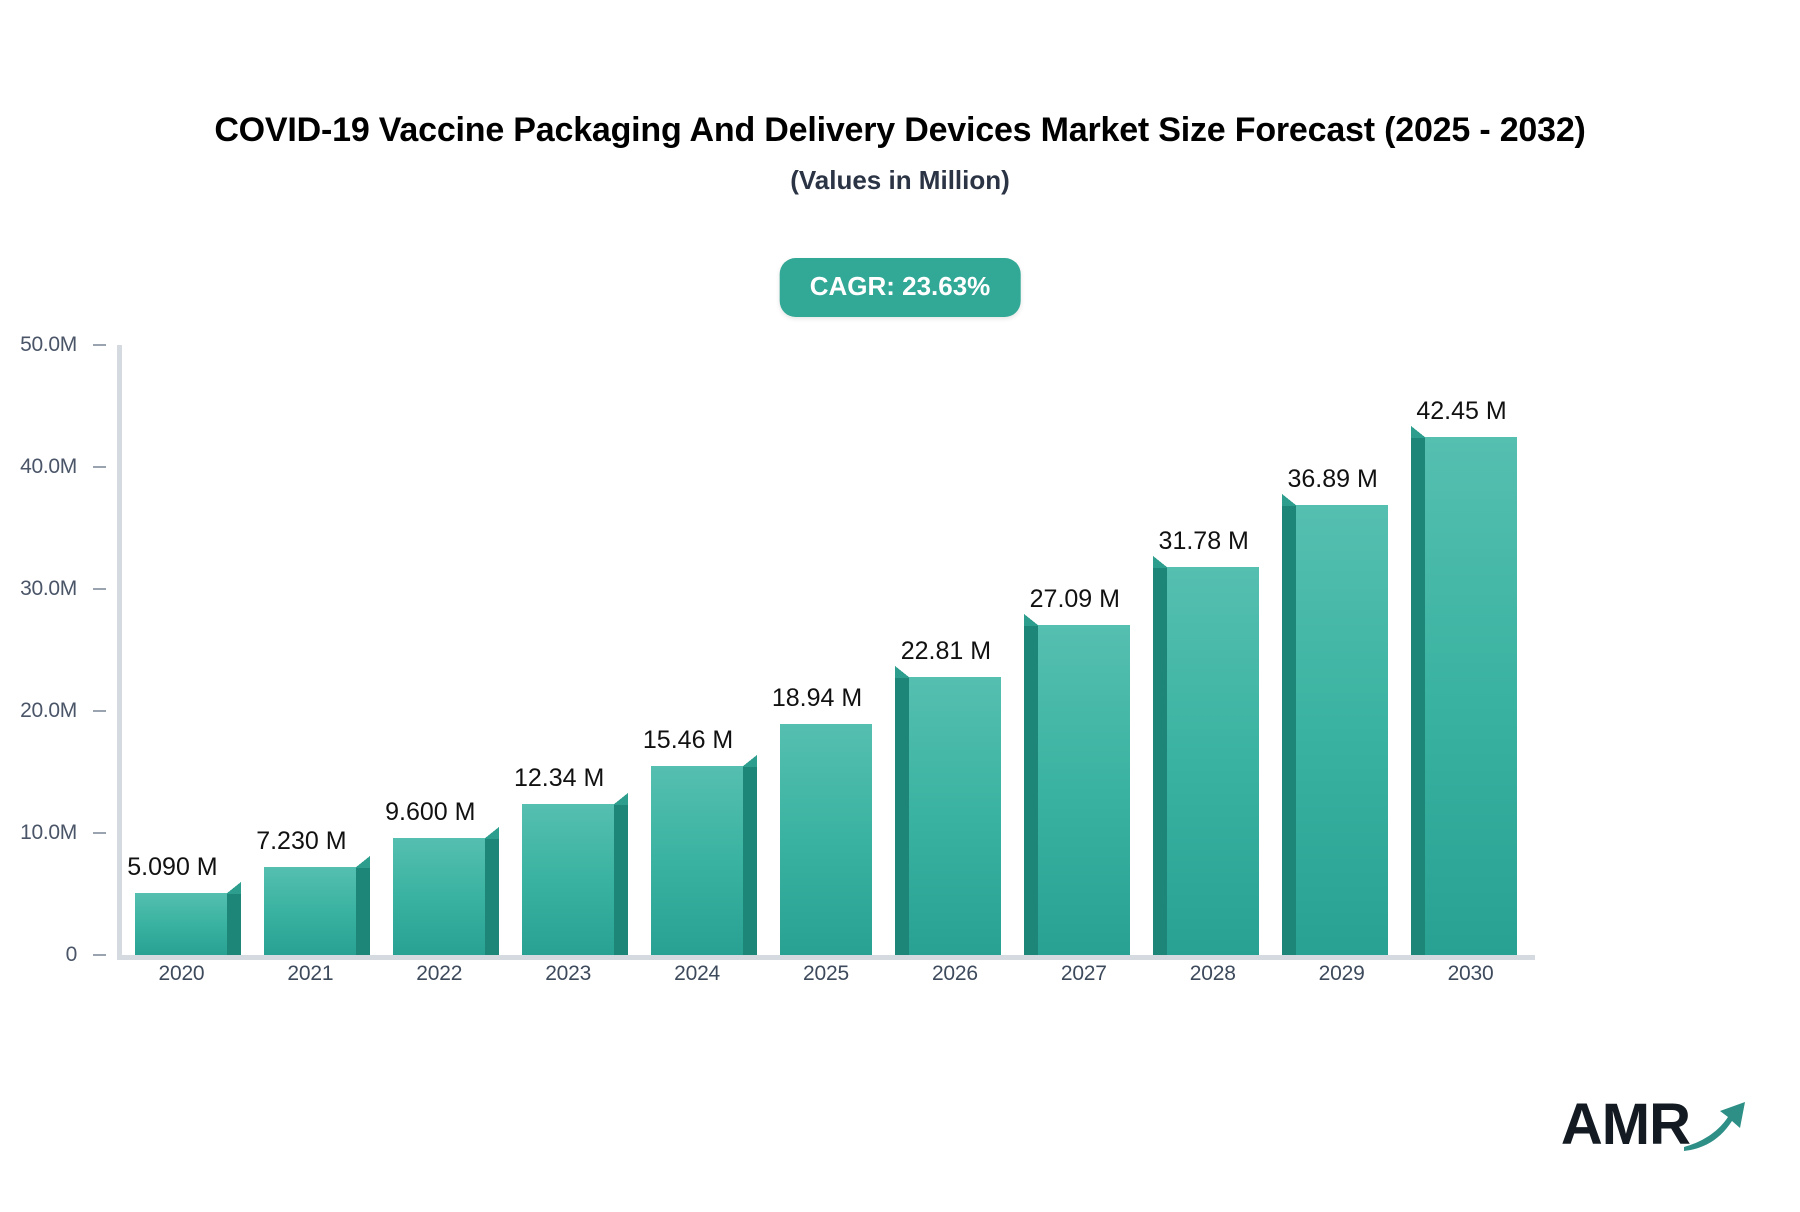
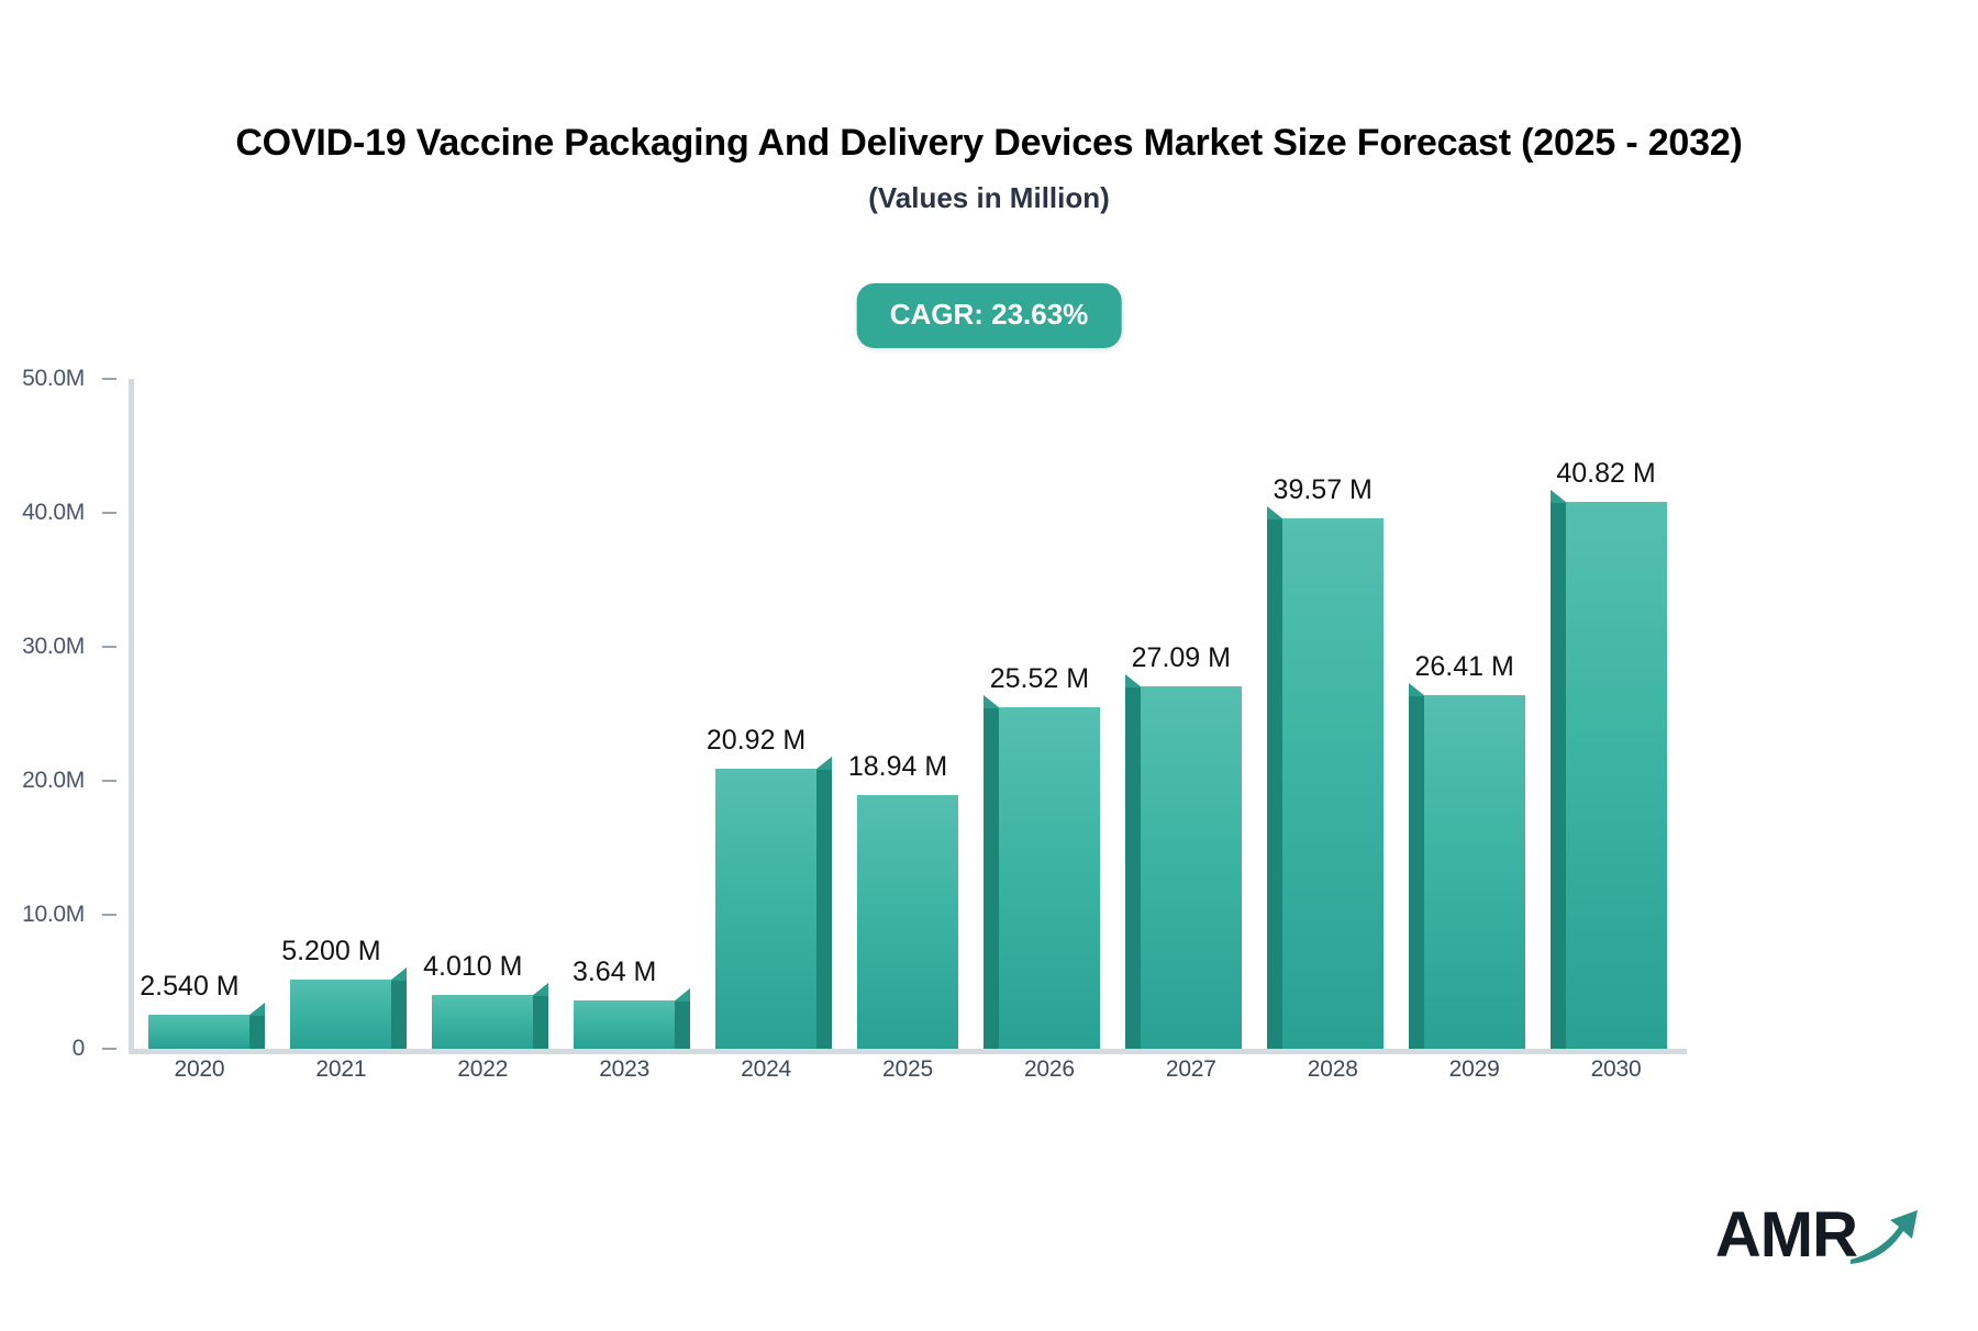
2020: 5.090 -> 2.540
2021: 7.230 -> 5.200
2022: 9.600 -> 4.010
2023: 12.34 -> 3.64
2024: 15.46 -> 20.92
2026: 22.81 -> 25.52
2028: 31.78 -> 39.57
2029: 36.89 -> 26.41
2030: 42.45 -> 40.82
